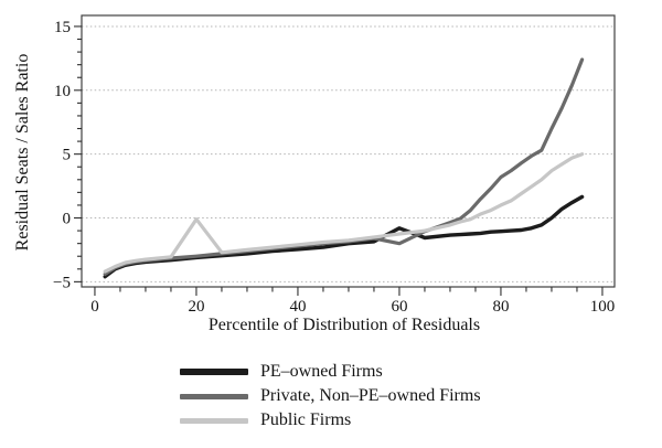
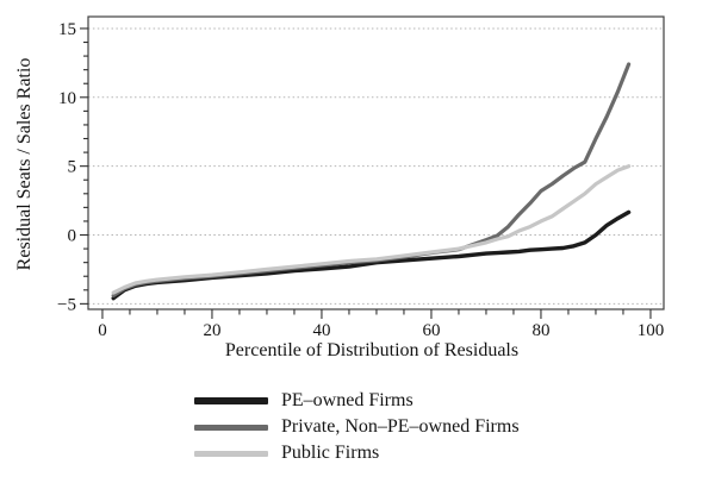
Public Firms/20: -0.1 -> -2.9
PE–owned Firms/60: -0.8 -> -1.7
Private, Non–PE–owned Firms/60: -2.0 -> -1.3
